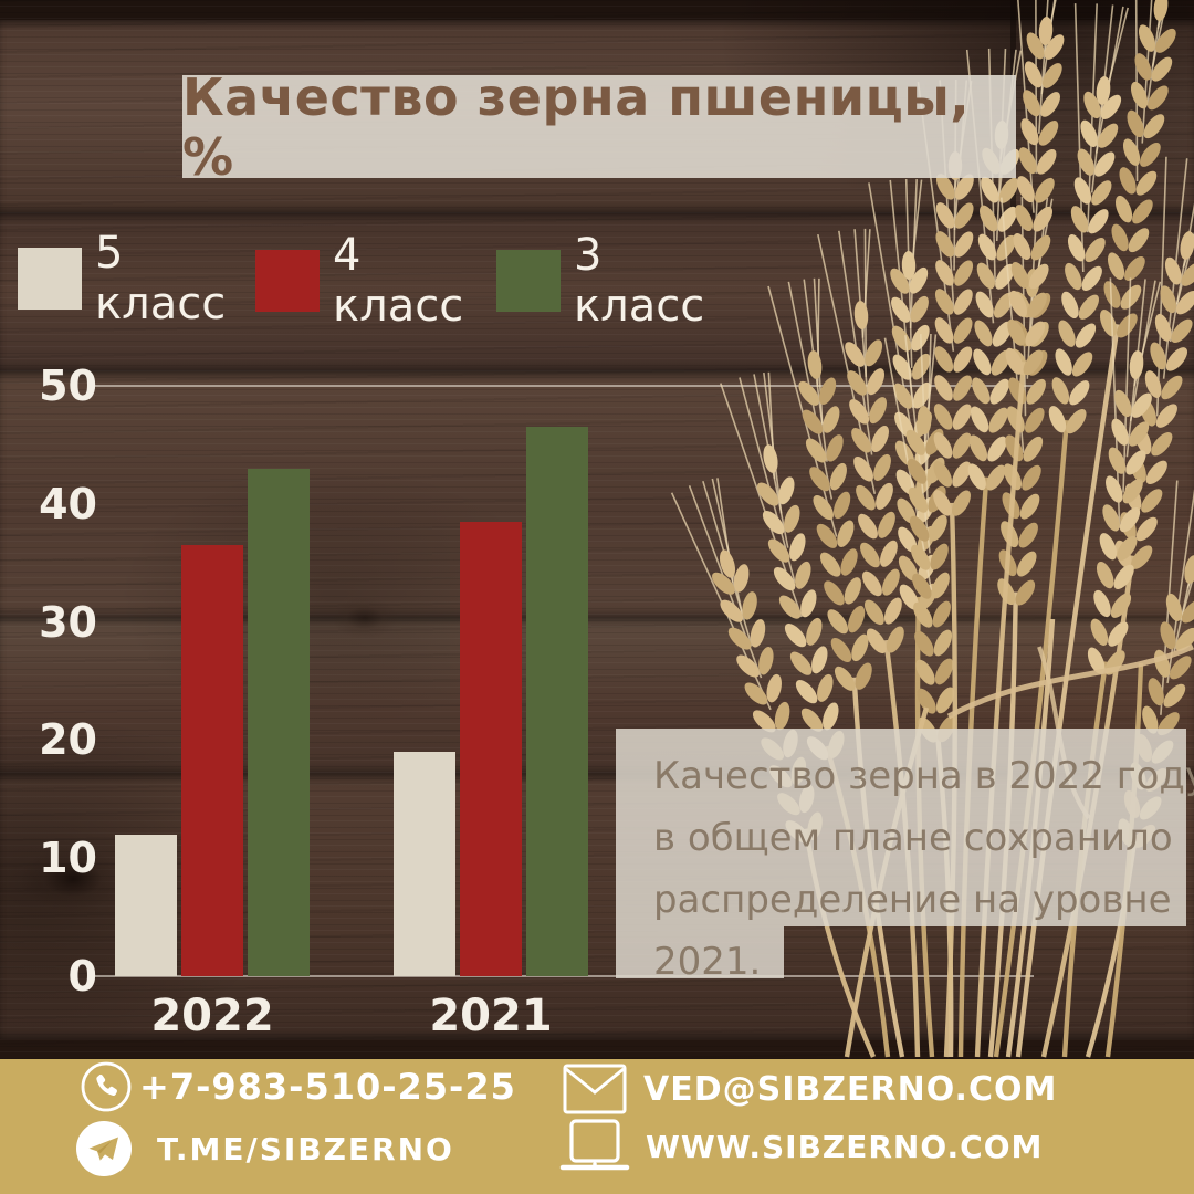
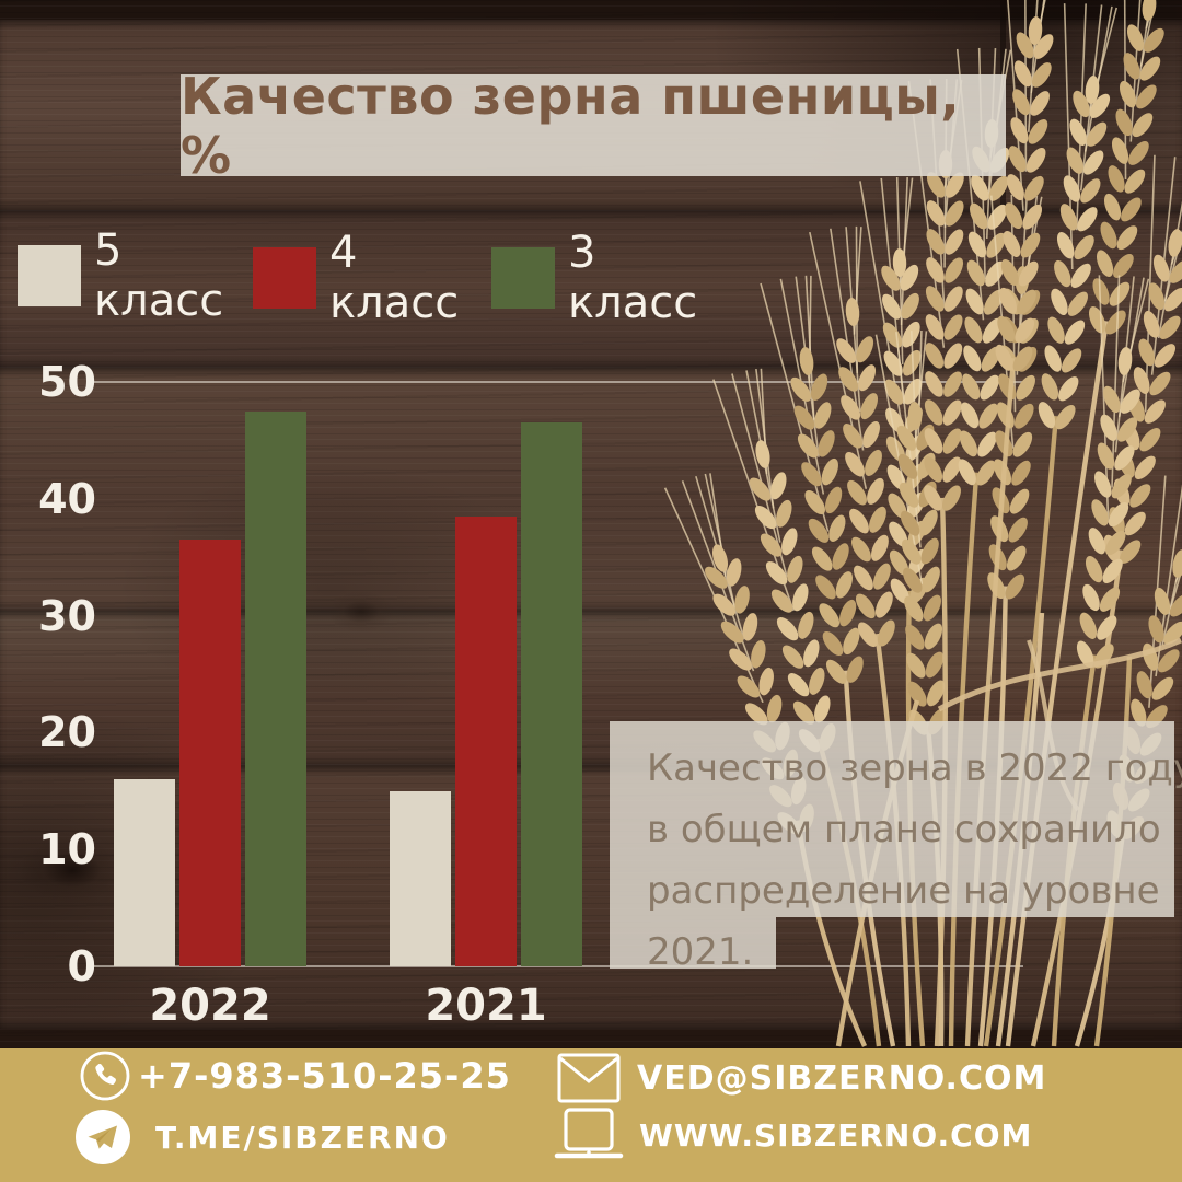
5 класс/2022: 12 -> 16
3 класс/2022: 43.0 -> 47.5
5 класс/2021: 19 -> 15
